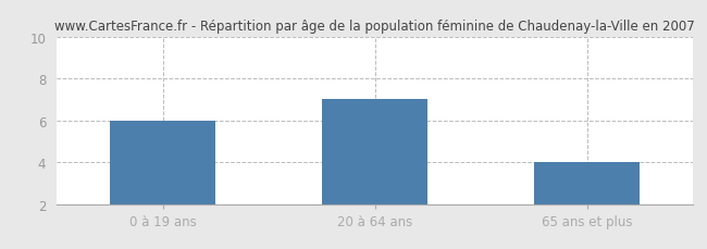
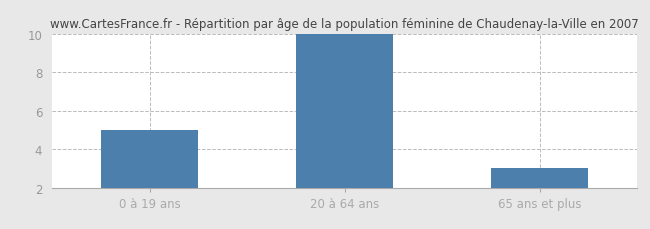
0 à 19 ans: 6 -> 5
20 à 64 ans: 7 -> 10
65 ans et plus: 4 -> 3
